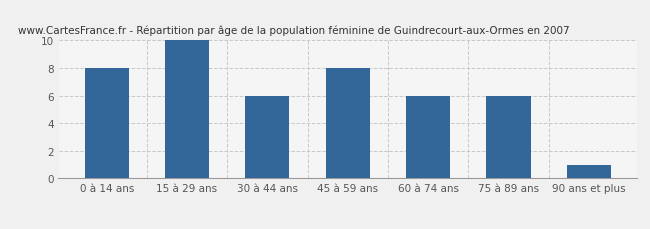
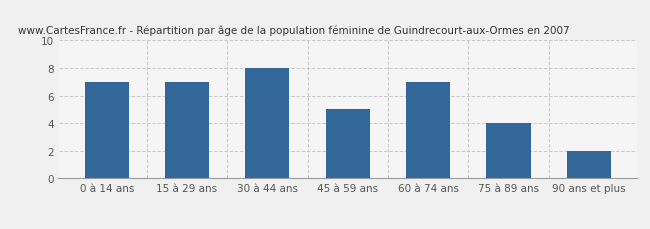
0 à 14 ans: 8 -> 7
15 à 29 ans: 10 -> 7
30 à 44 ans: 6 -> 8
45 à 59 ans: 8 -> 5
60 à 74 ans: 6 -> 7
75 à 89 ans: 6 -> 4
90 ans et plus: 1 -> 2
